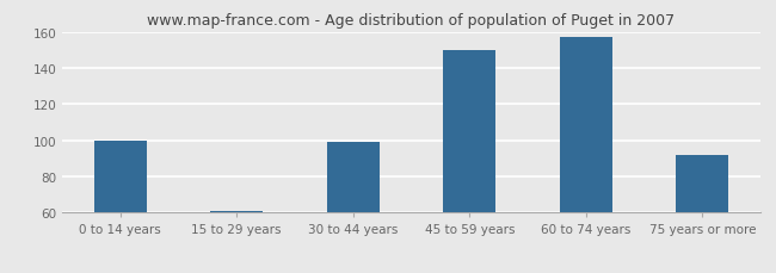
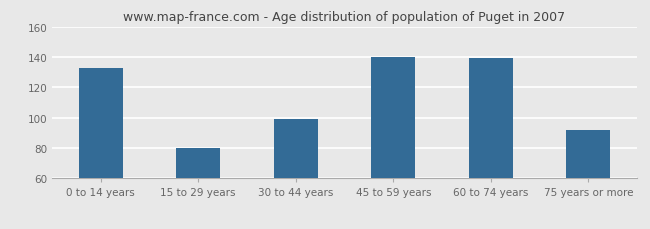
0 to 14 years: 100 -> 133
15 to 29 years: 61 -> 80
45 to 59 years: 150 -> 140
60 to 74 years: 157 -> 139
